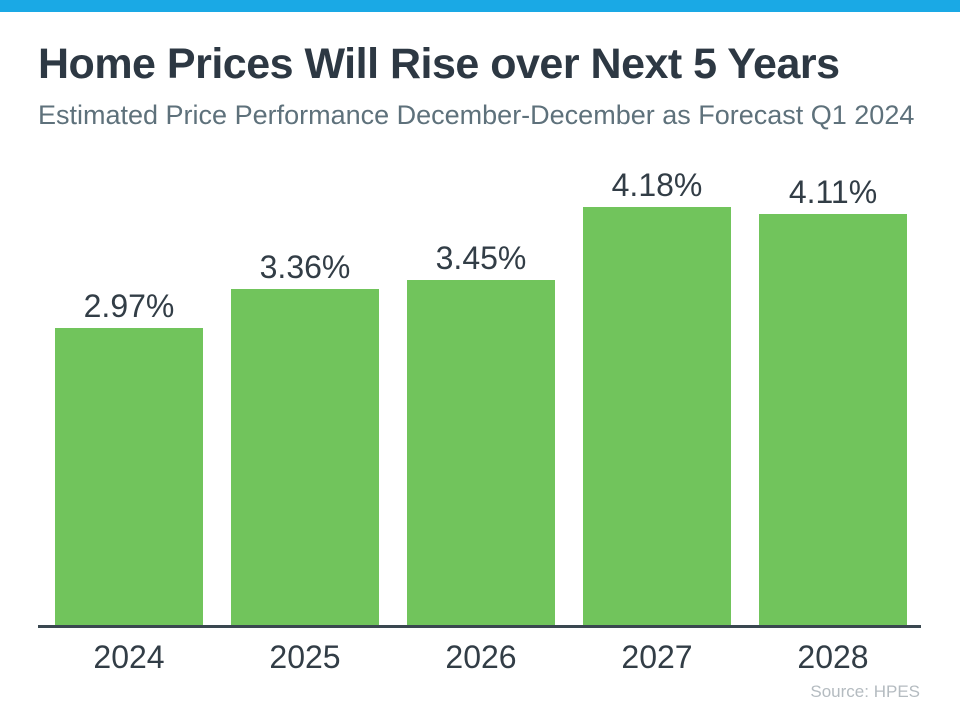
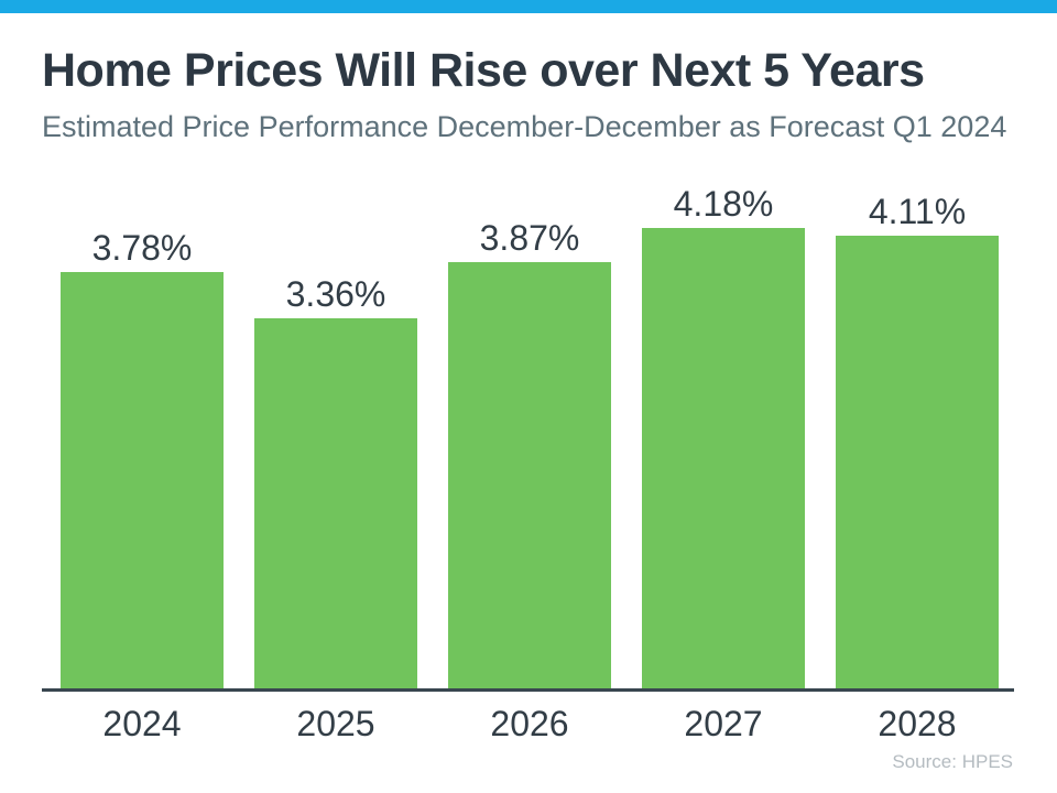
2024: 2.97% -> 3.78%
2026: 3.45% -> 3.87%
